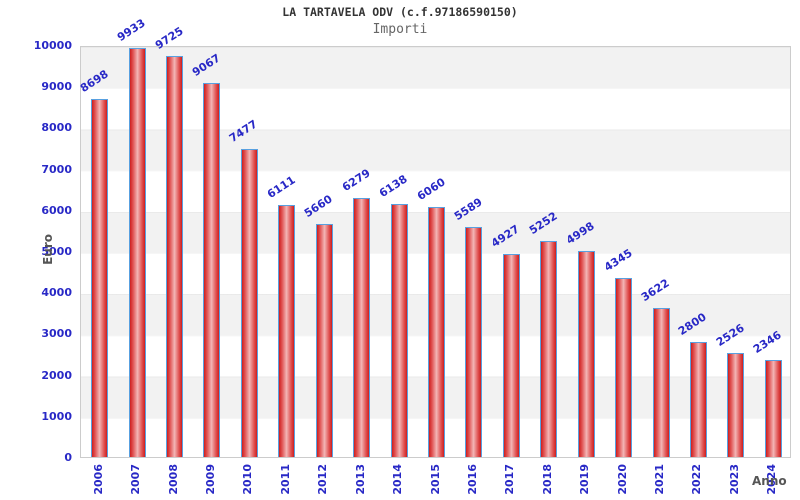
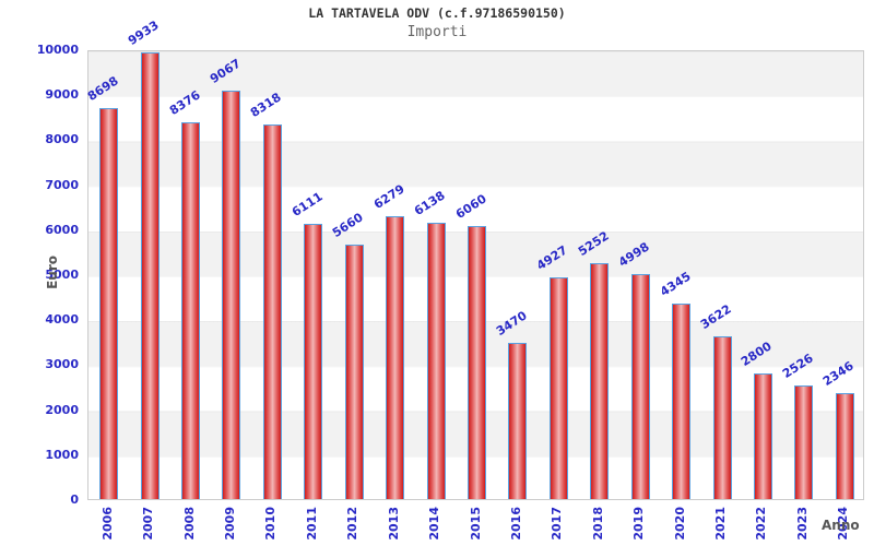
2008: 9725 -> 8376
2010: 7477 -> 8318
2016: 5589 -> 3470
